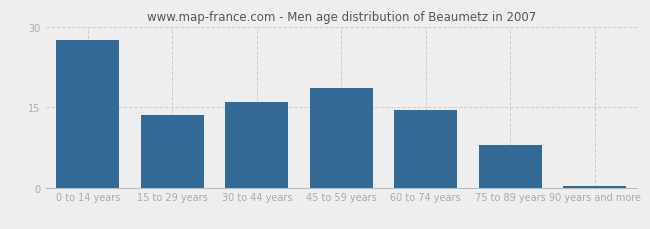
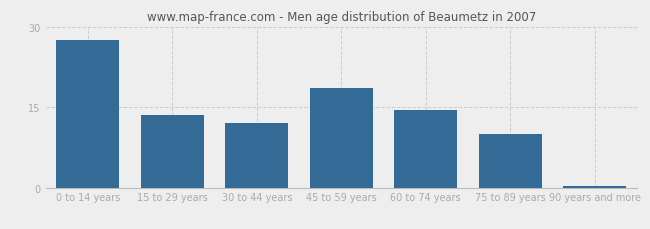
30 to 44 years: 16.0 -> 12.0
75 to 89 years: 8.0 -> 10.0
